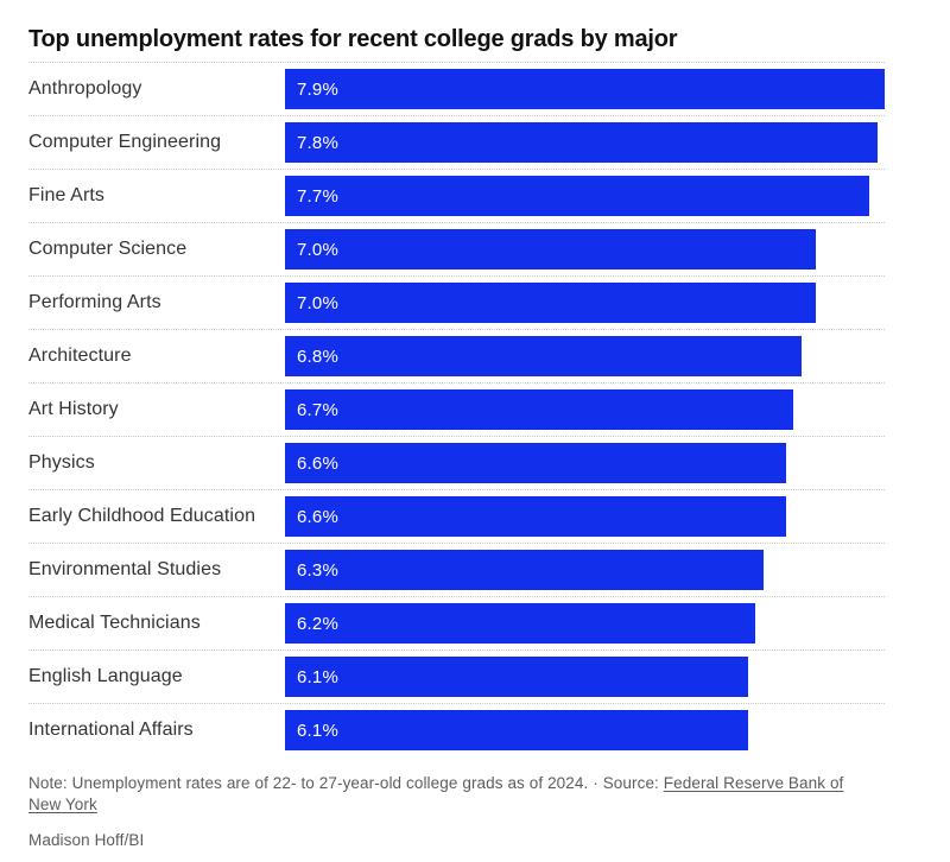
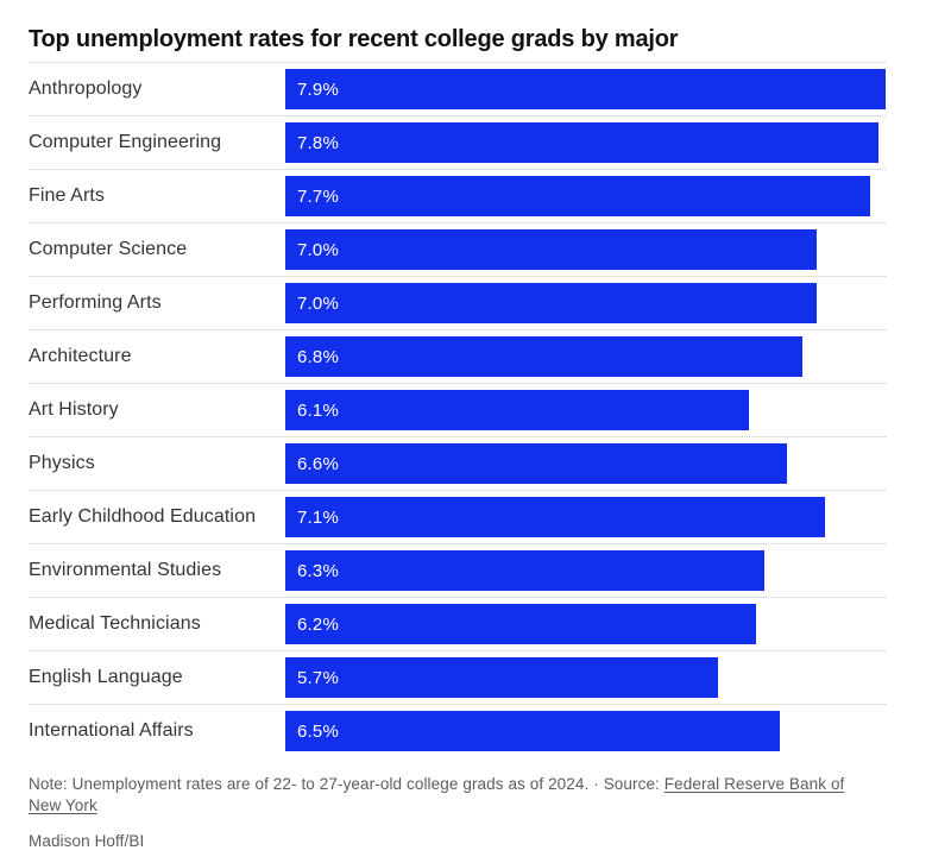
Art History: 6.7% -> 6.1%
Early Childhood Education: 6.6% -> 7.1%
English Language: 6.1% -> 5.7%
International Affairs: 6.1% -> 6.5%
